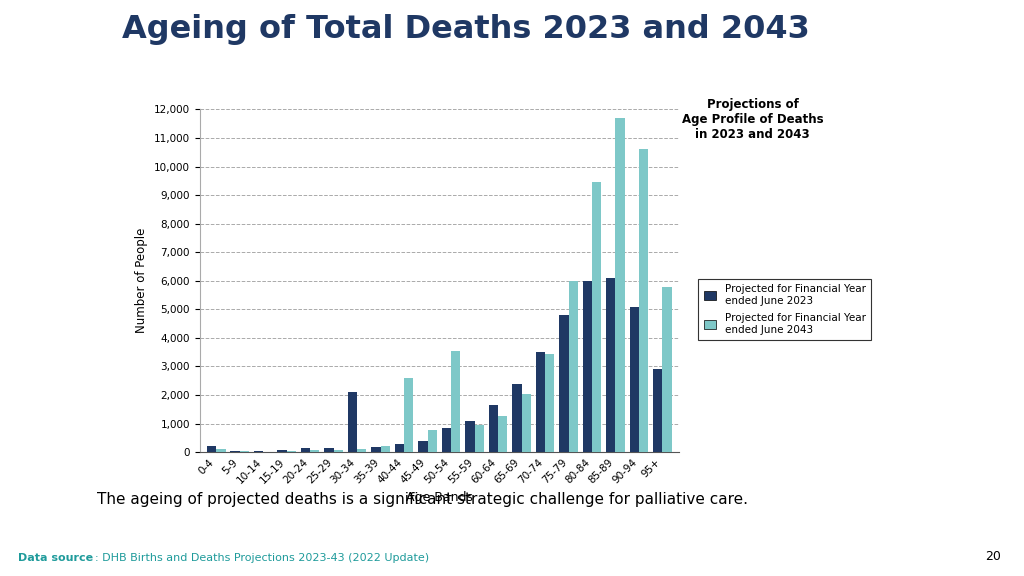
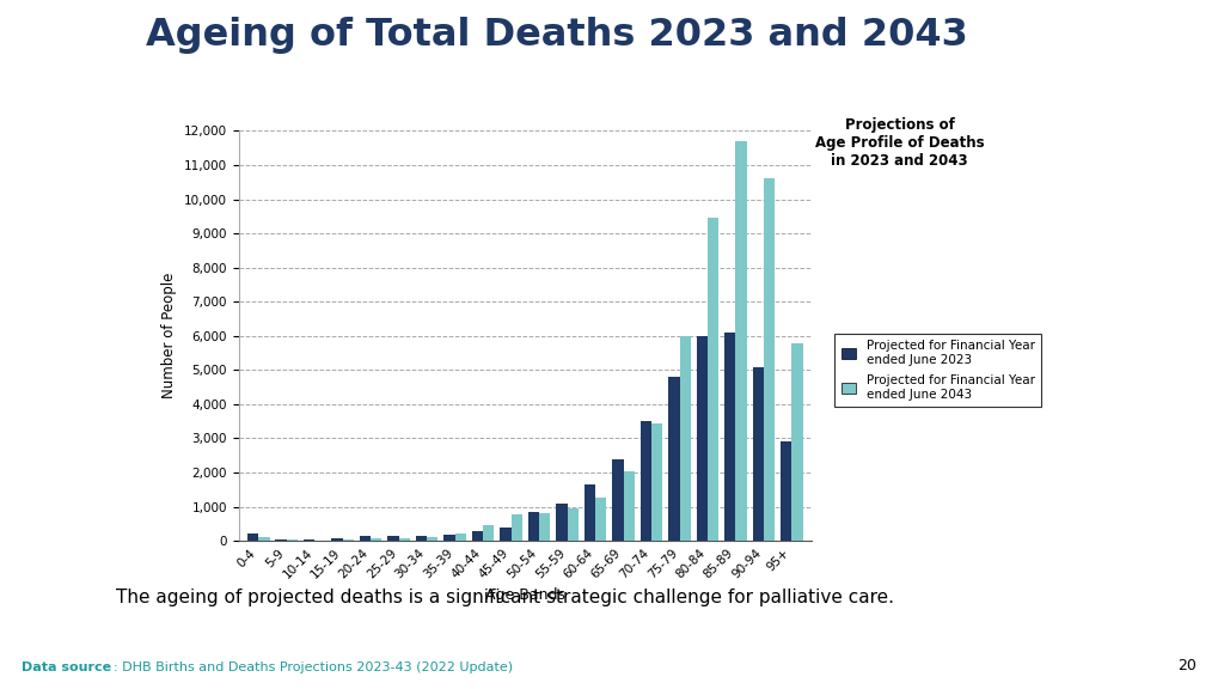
Projected for Financial Year ended June 2023/30-34: 2,100 -> 140
Projected for Financial Year ended June 2043/40-44: 2,600 -> 450
Projected for Financial Year ended June 2043/50-54: 3,550 -> 800
